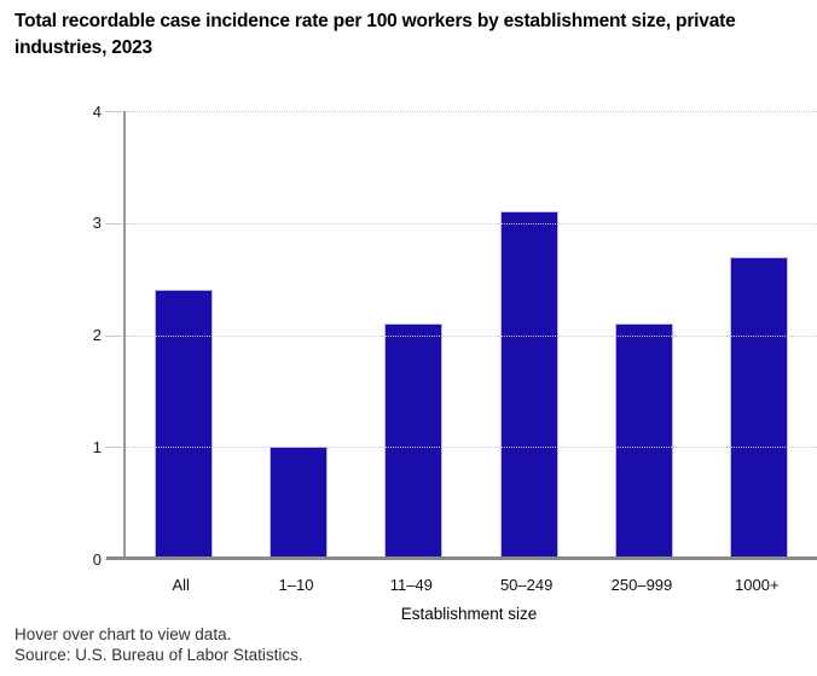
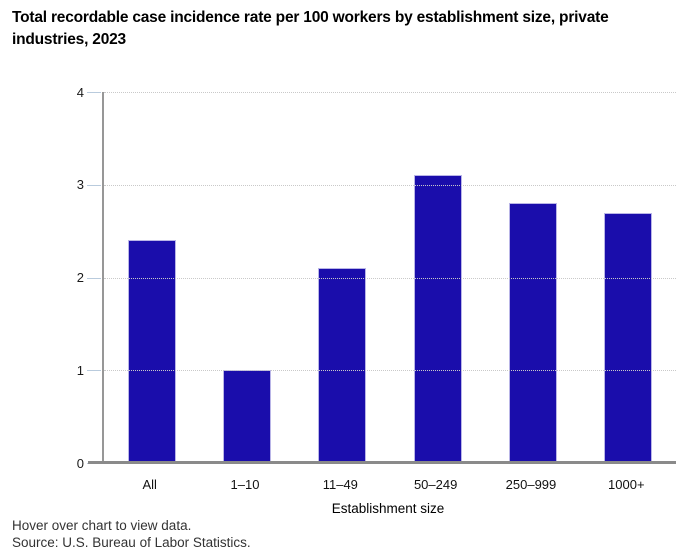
250–999: 2.1 -> 2.8
